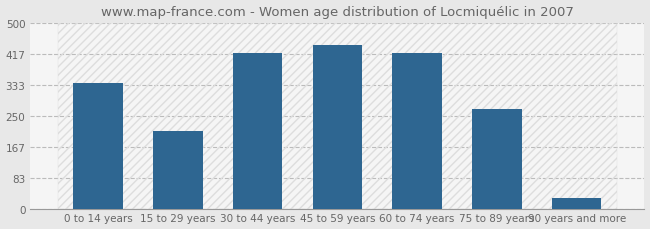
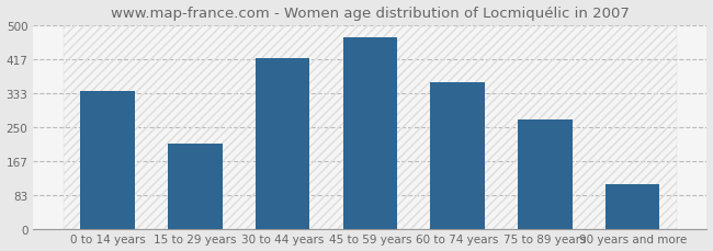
45 to 59 years: 440 -> 470
60 to 74 years: 420 -> 360
90 years and more: 30 -> 110
